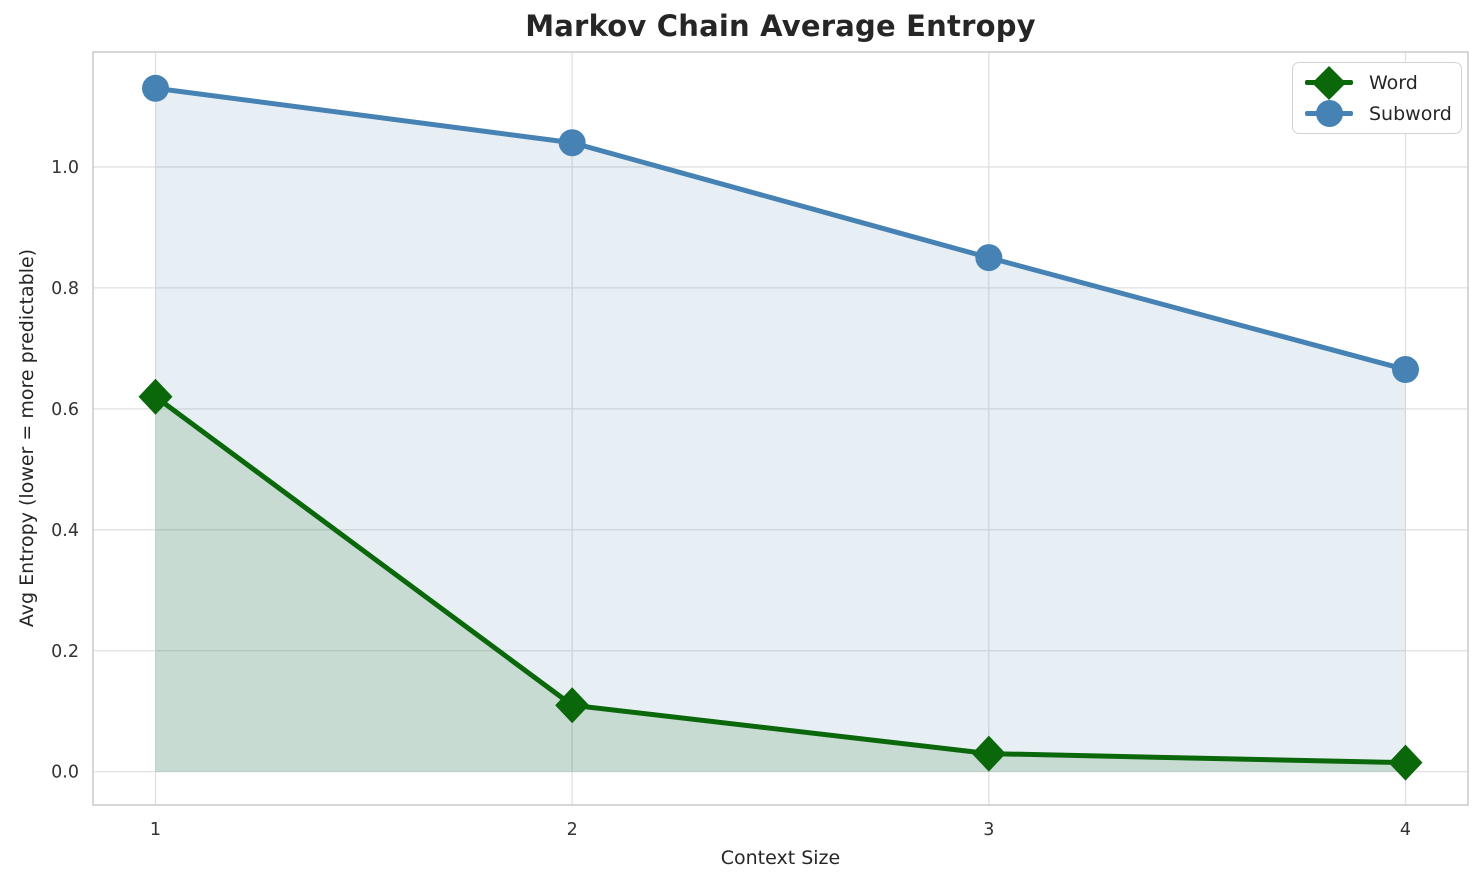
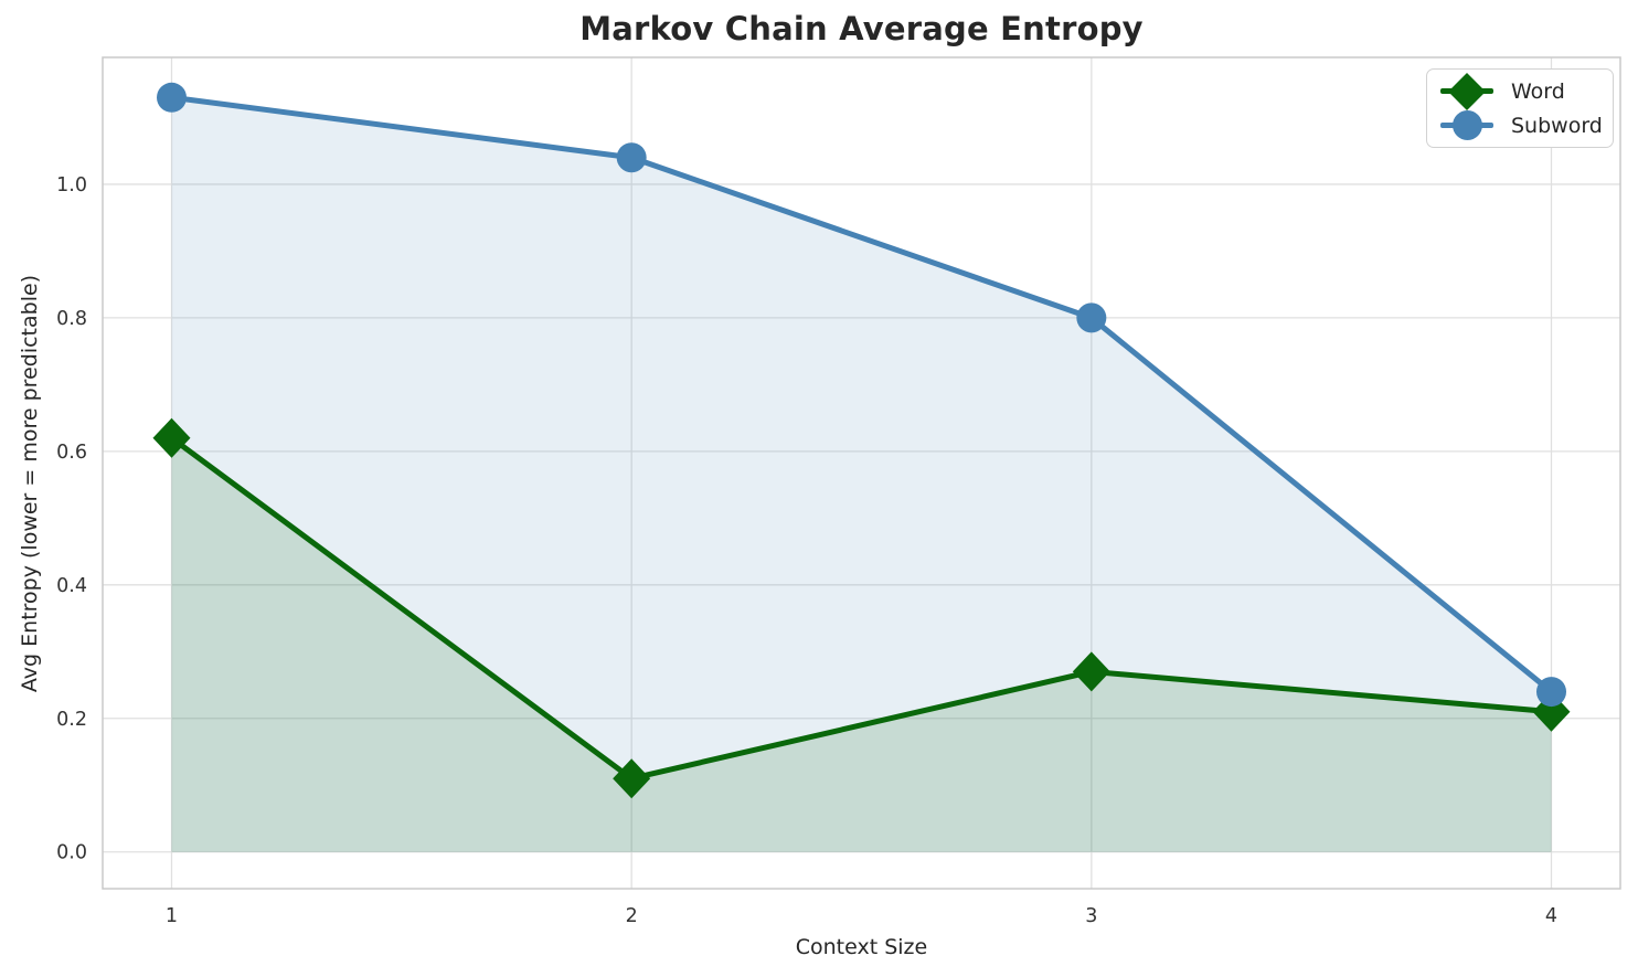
Word/3: 0.03 -> 0.27
Subword/3: 0.85 -> 0.80
Word/4: 0.01 -> 0.21
Subword/4: 0.67 -> 0.24
